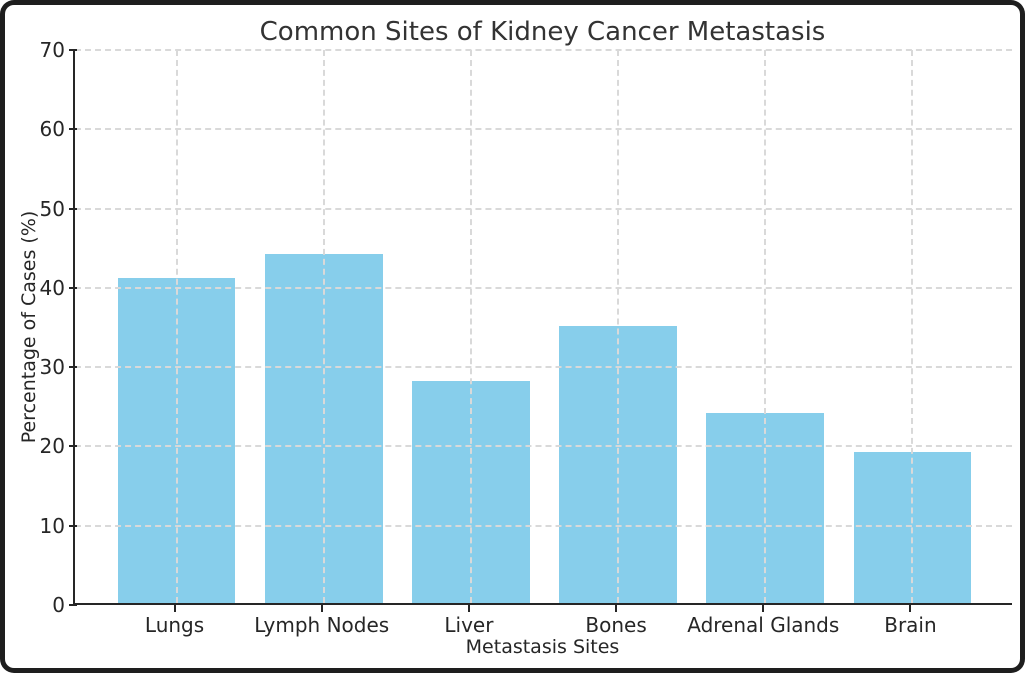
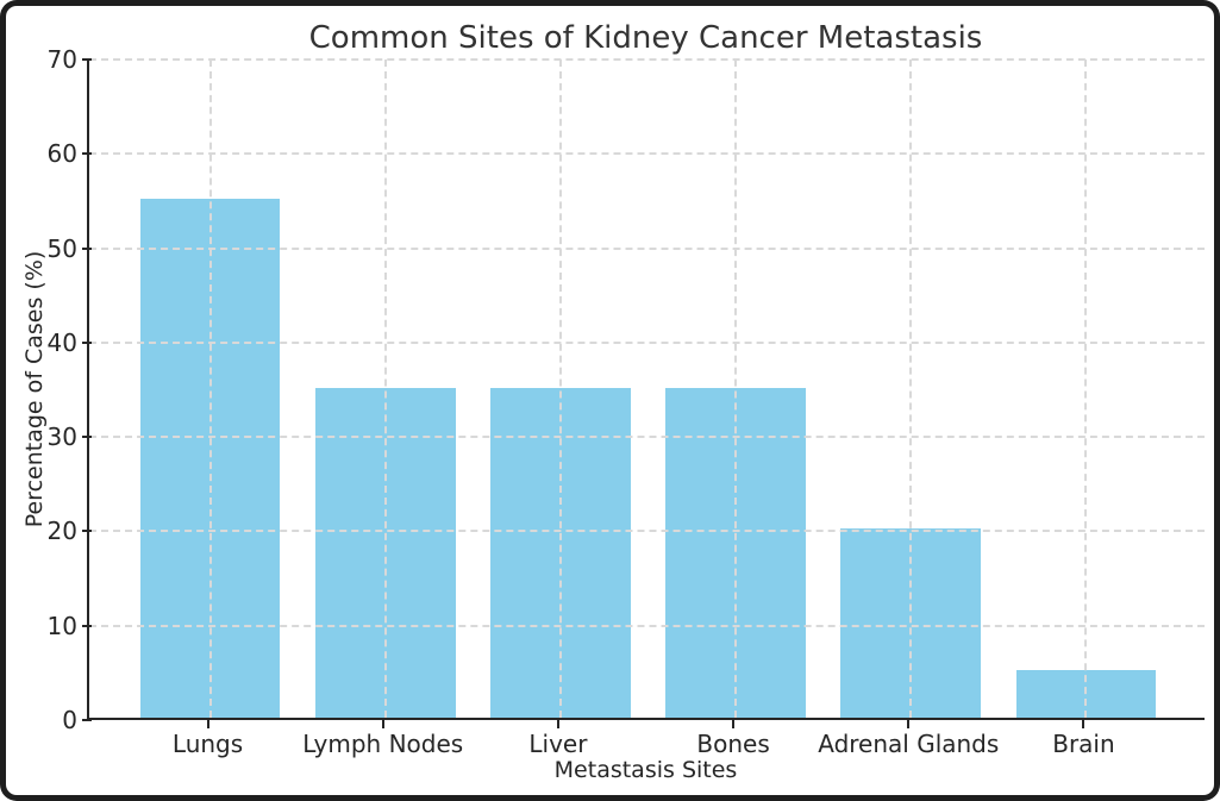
Lungs: 41 -> 55
Lymph Nodes: 44 -> 35
Liver: 28 -> 35
Adrenal Glands: 24 -> 20
Brain: 19 -> 5
